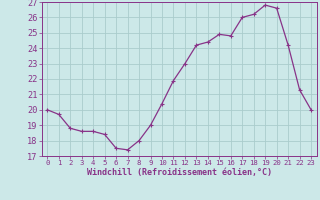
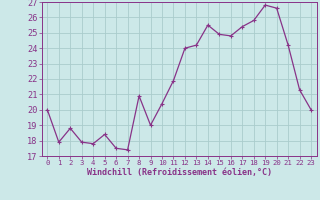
1: 19.7 -> 17.9
3: 18.6 -> 17.9
4: 18.6 -> 17.8
8: 18.0 -> 20.9
12: 23.0 -> 24.0
14: 24.4 -> 25.5
17: 26.0 -> 25.4
18: 26.2 -> 25.8
